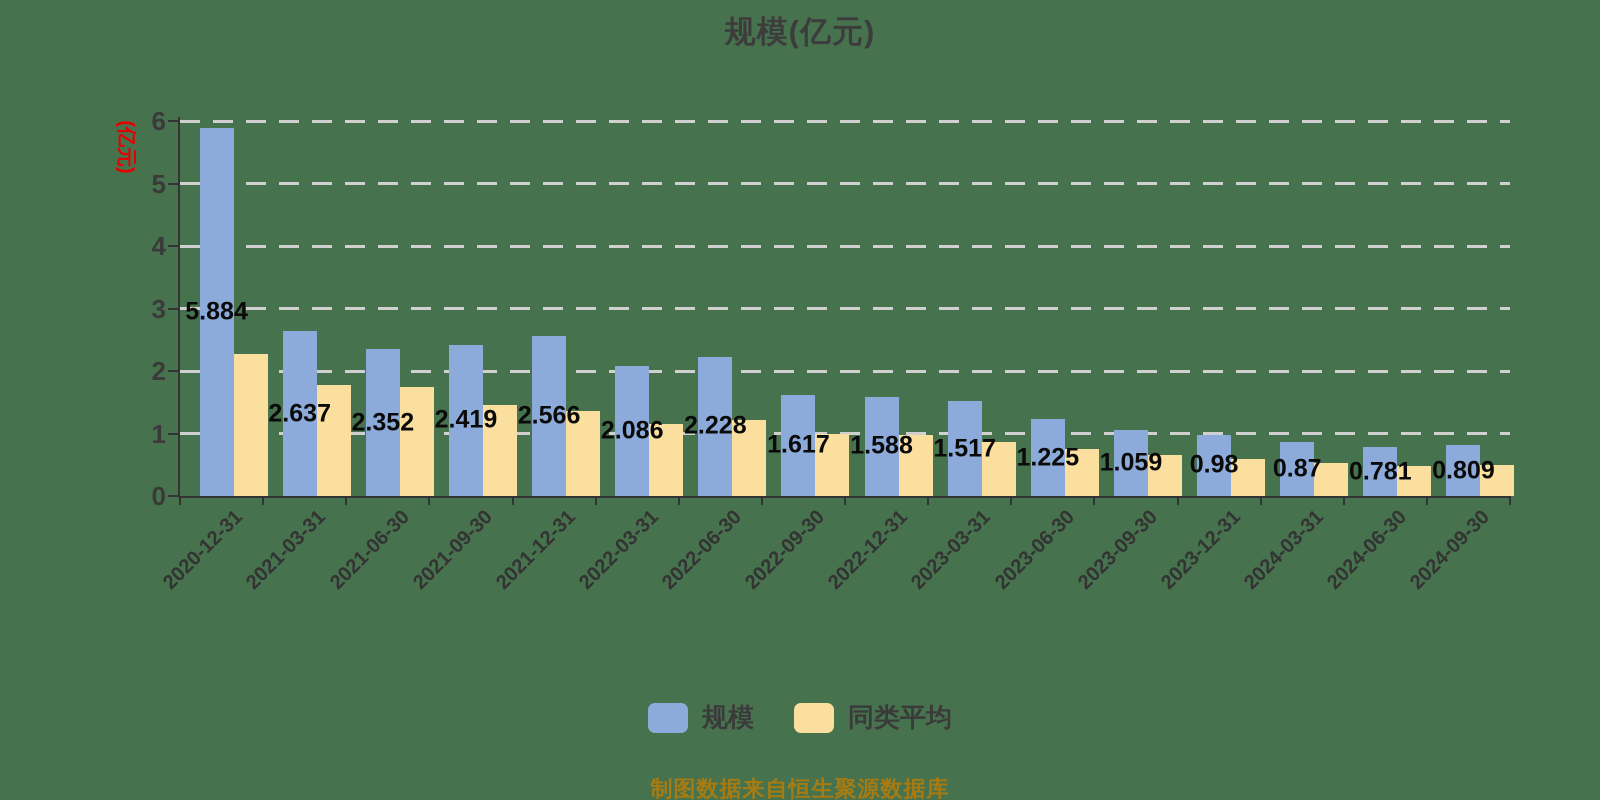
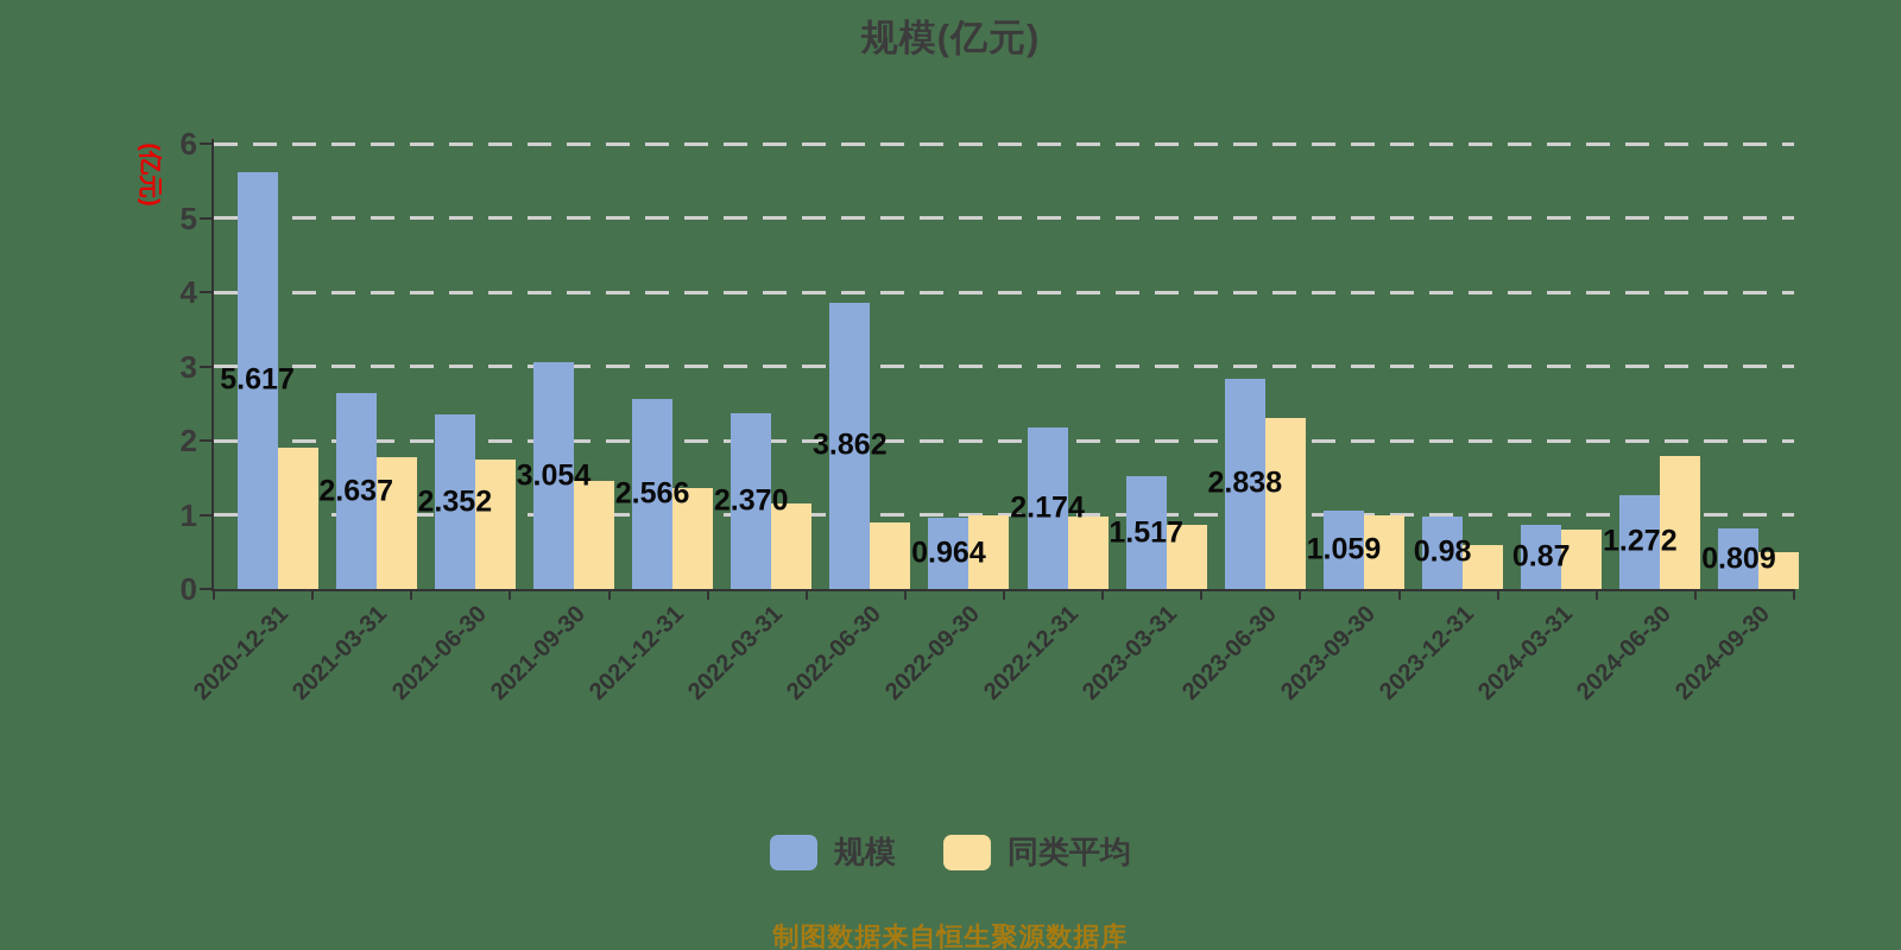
规模/2020-12-31: 5.884 -> 5.617
同类平均/2020-12-31: 2.3 -> 1.9
规模/2021-09-30: 2.419 -> 3.054
规模/2022-03-31: 2.086 -> 2.370
规模/2022-06-30: 2.228 -> 3.862
同类平均/2022-06-30: 1.2 -> 0.9
规模/2022-09-30: 1.617 -> 0.964
规模/2022-12-31: 1.588 -> 2.174
规模/2023-06-30: 1.225 -> 2.838
同类平均/2023-06-30: 0.8 -> 2.3
同类平均/2023-09-30: 0.7 -> 1.0
同类平均/2024-03-31: 0.5 -> 0.8
规模/2024-06-30: 0.781 -> 1.272
同类平均/2024-06-30: 0.5 -> 1.8
